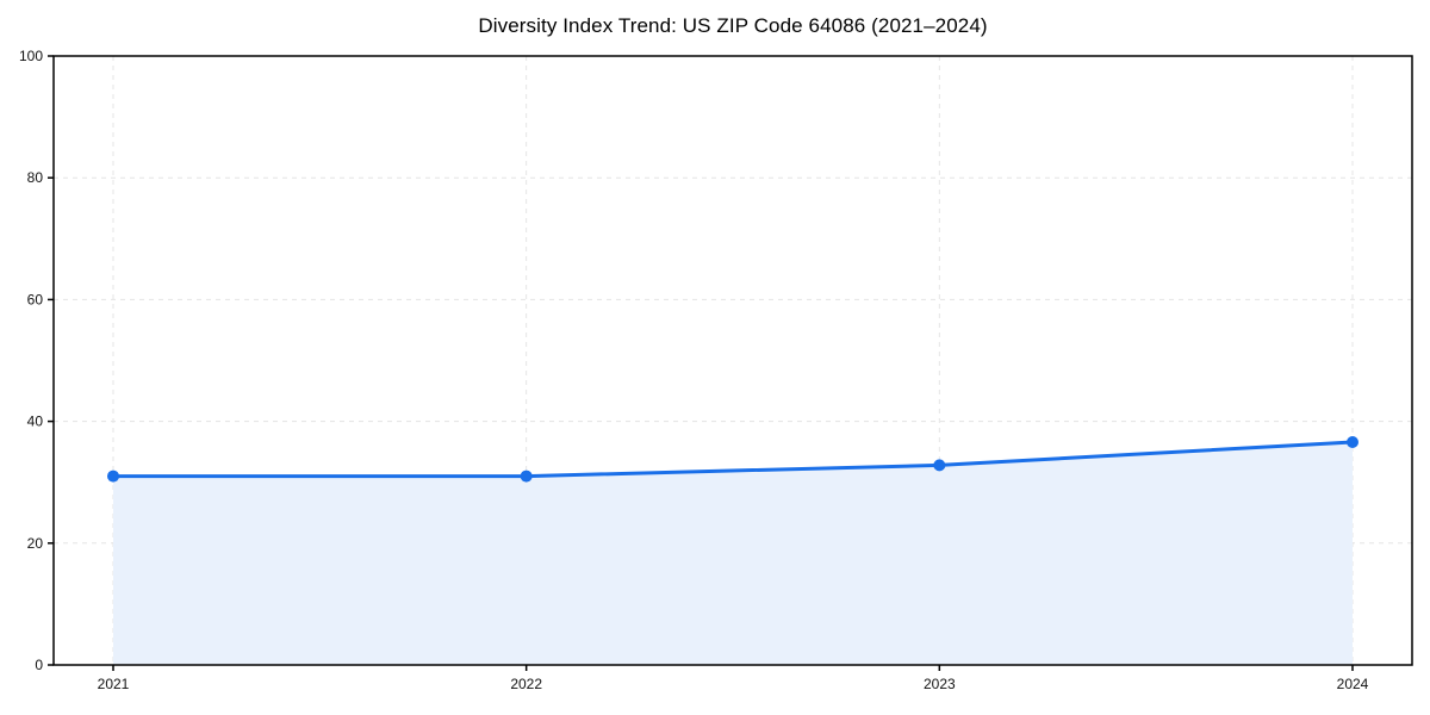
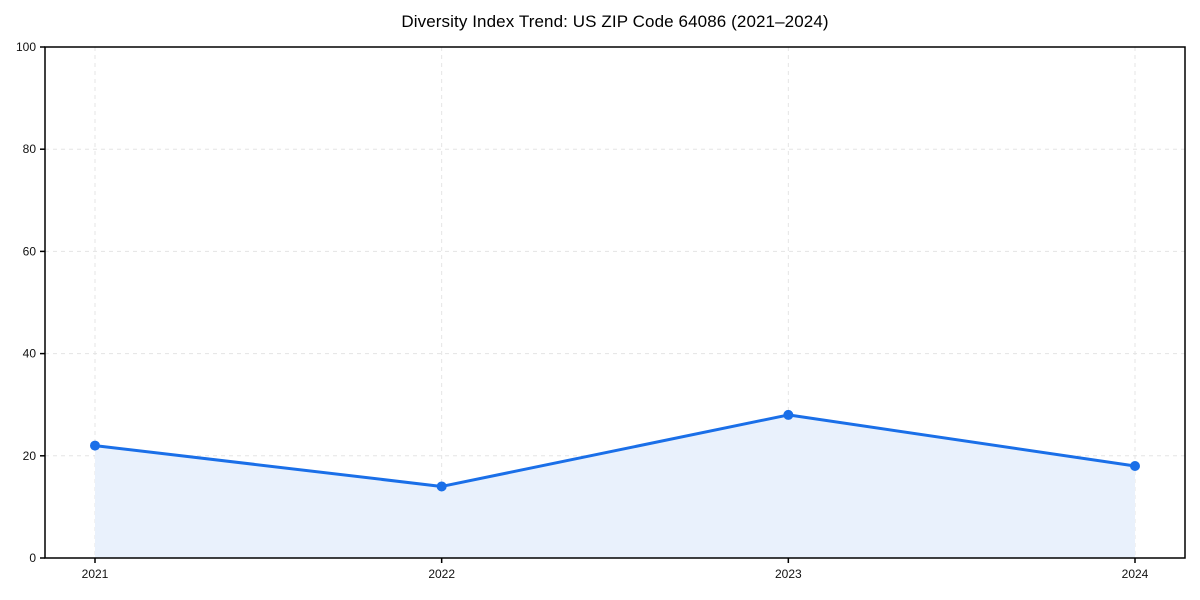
2021: 31 -> 22
2022: 31 -> 14
2023: 33 -> 28
2024: 37 -> 18
